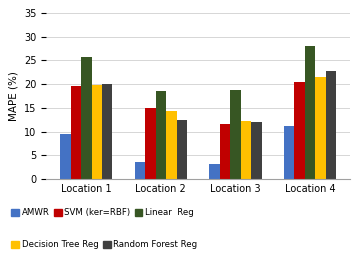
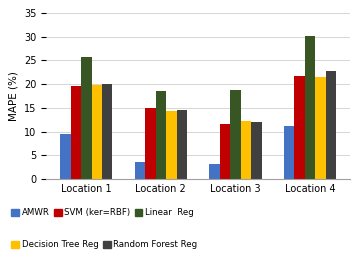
Random Forest Reg/Location 2: 12.5 -> 14.6
SVM (ker=RBF)/Location 4: 20.5 -> 21.7
Linear Reg/Location 4: 28.0 -> 30.2
